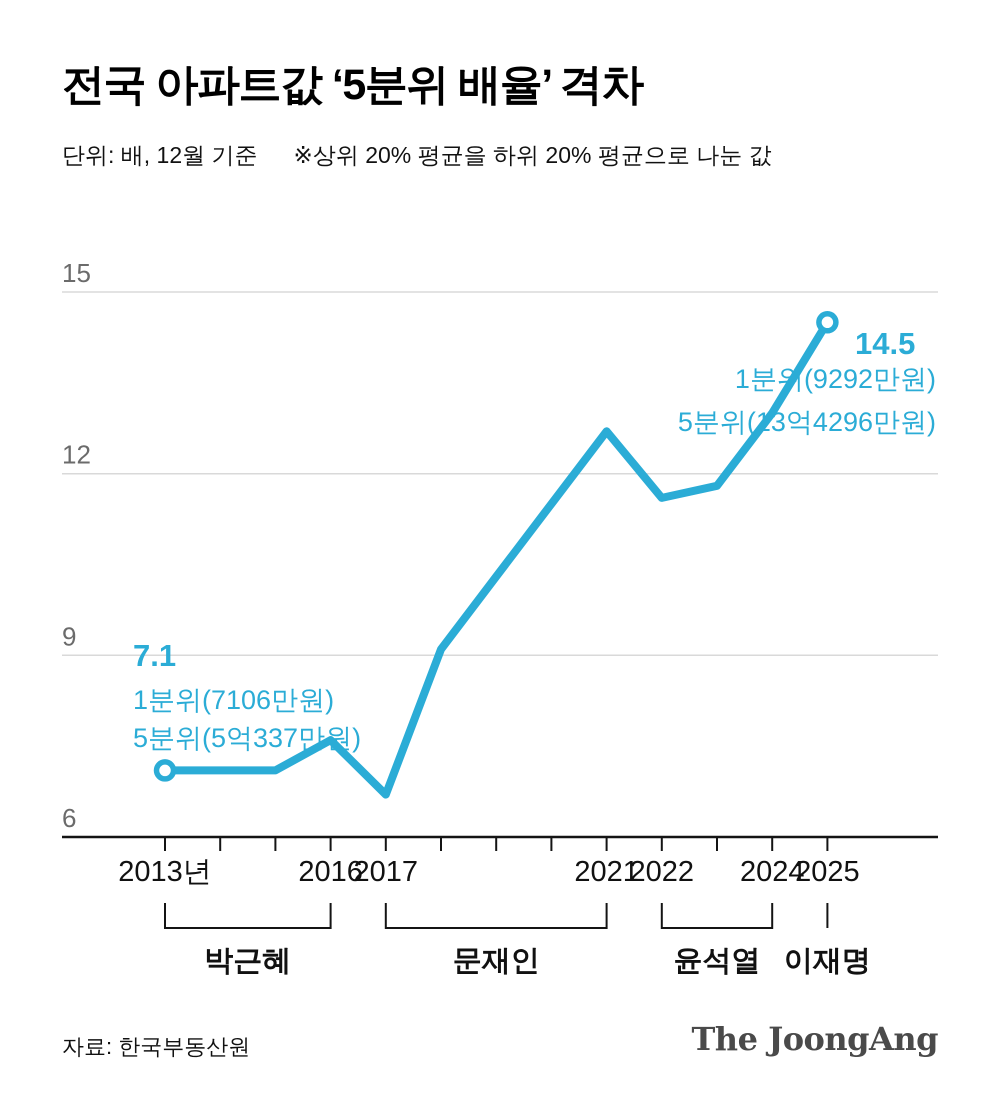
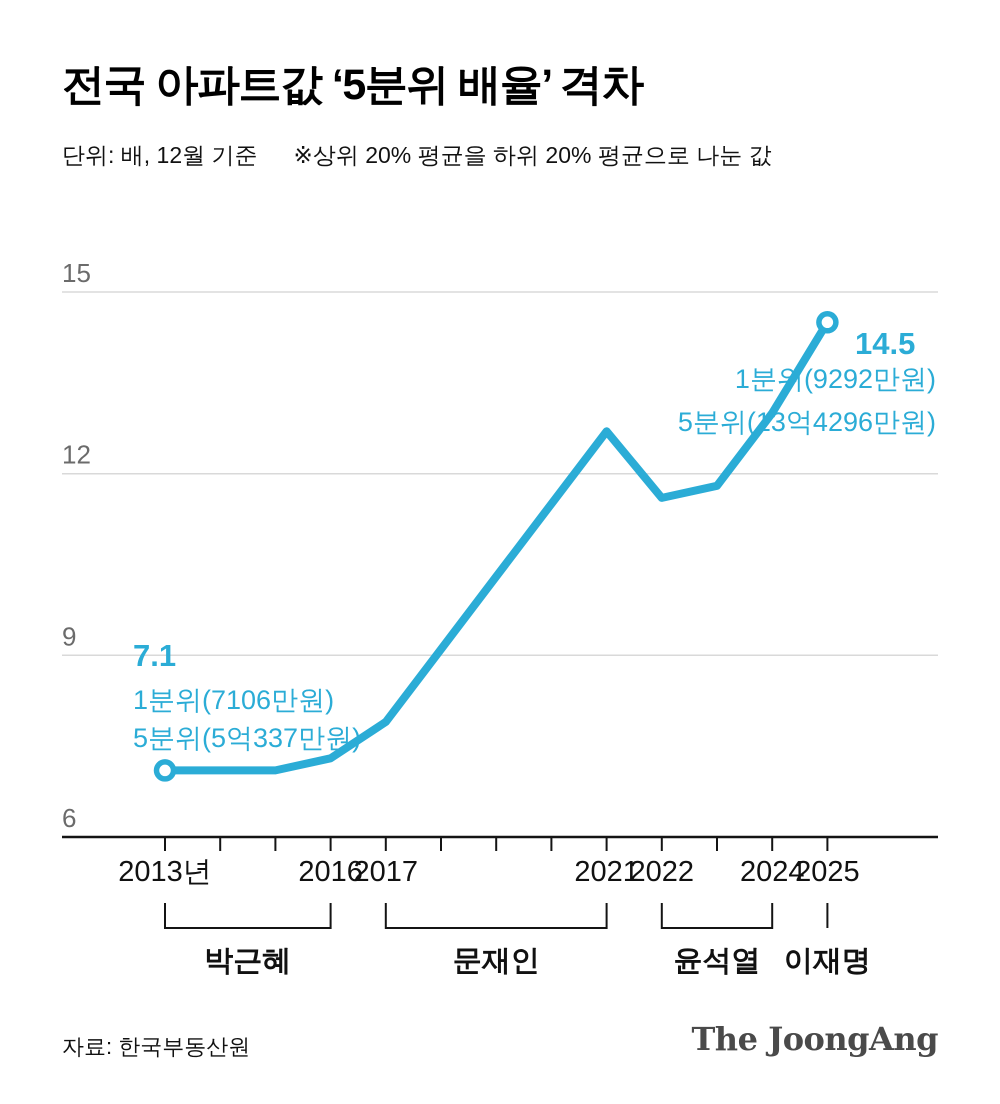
2016: 7.6 -> 7.3
2017: 6.7 -> 7.9
